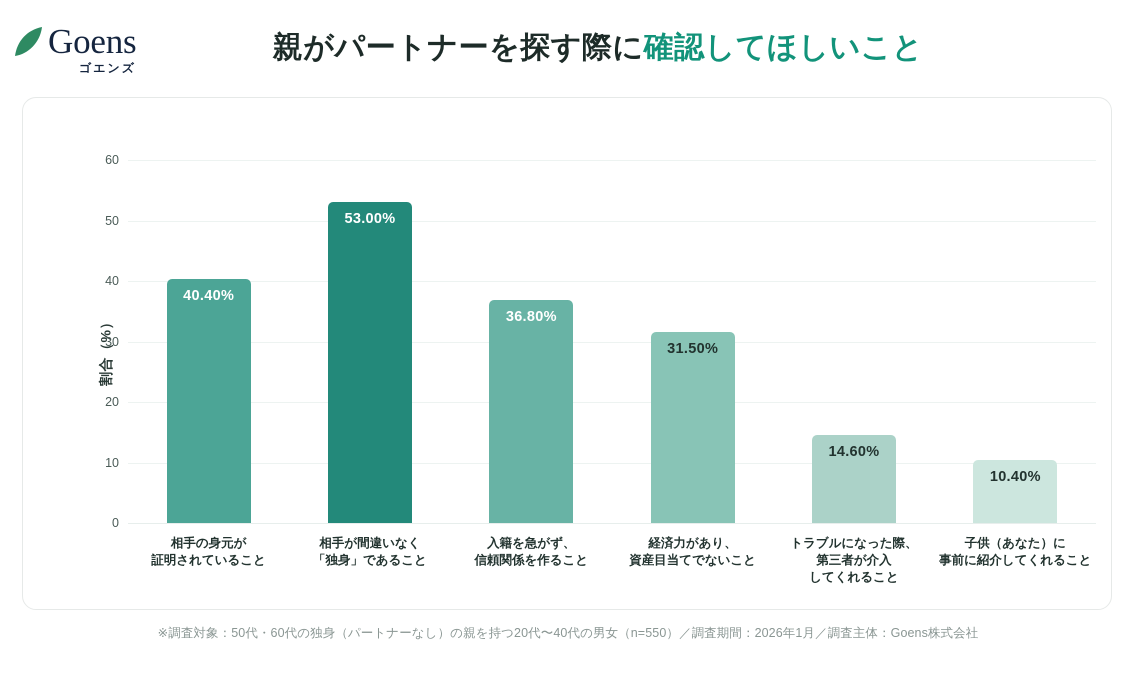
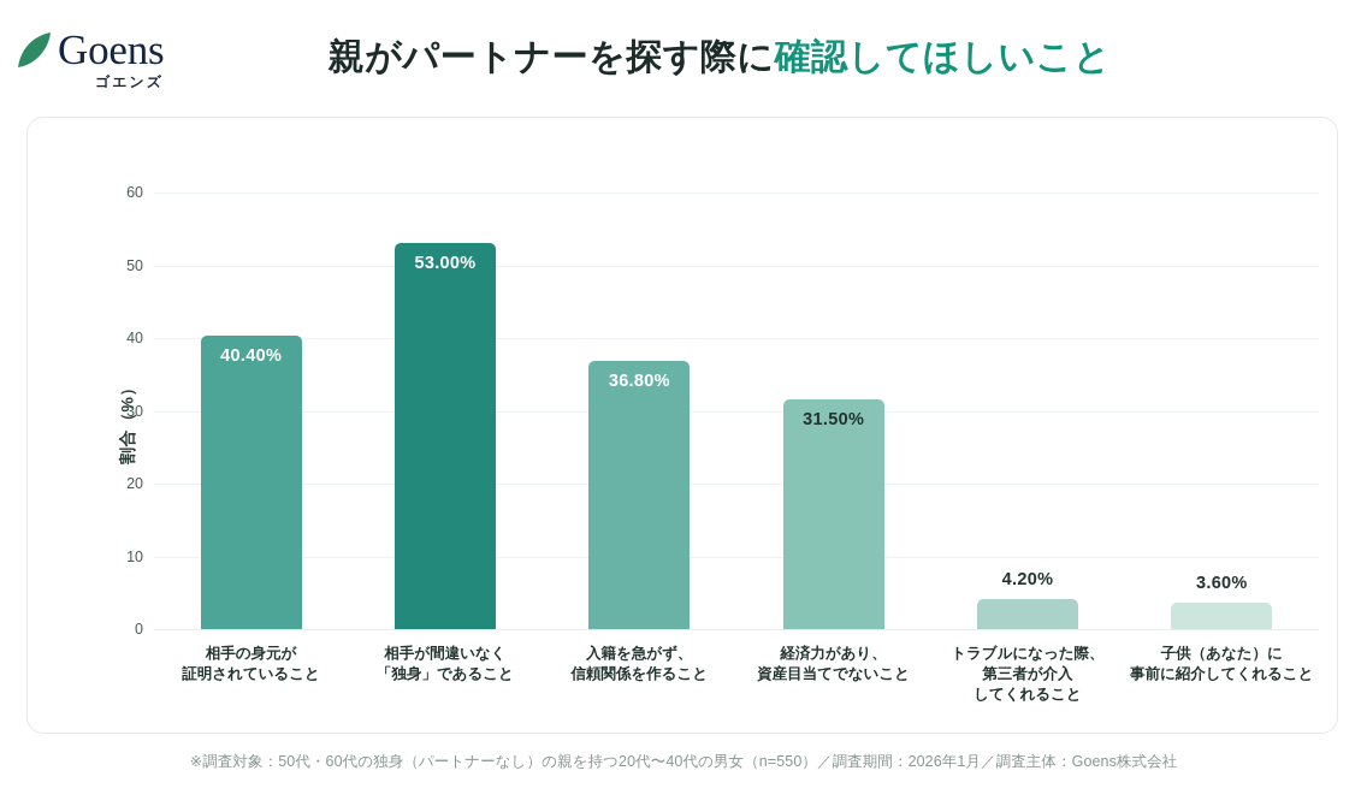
トラブルになった際、 第三者が介入 してくれること: 14.60% -> 4.20%
子供（あなた）に 事前に紹介してくれること: 10.40% -> 3.60%
